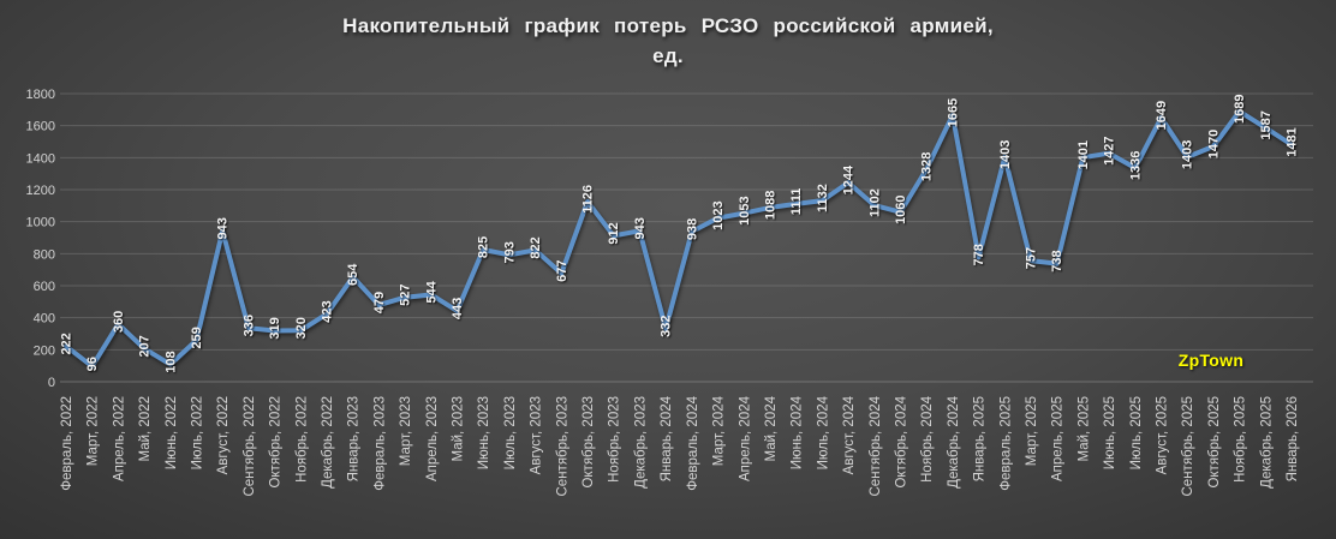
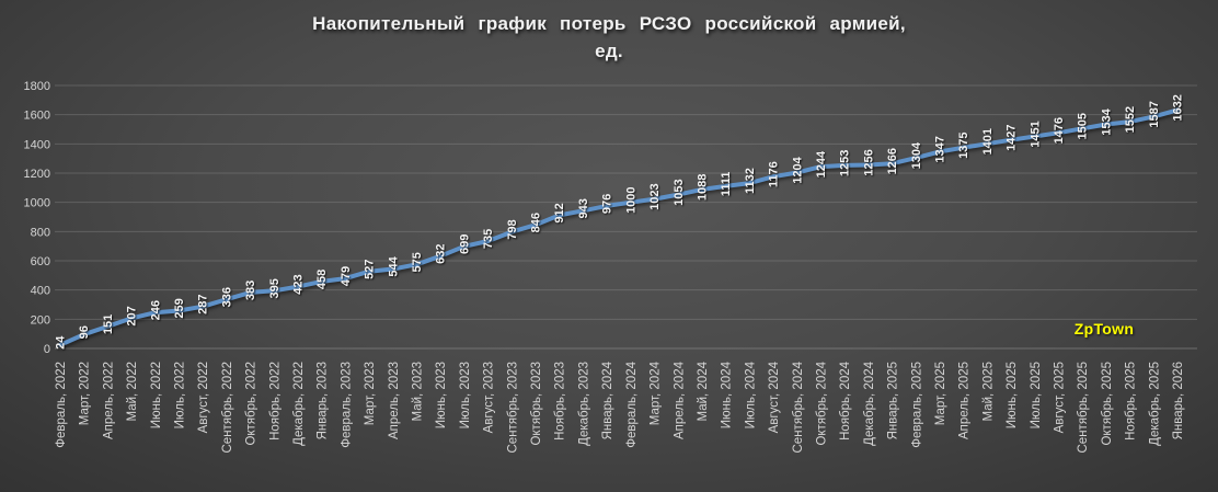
Февраль, 2022: 222 -> 24
Апрель, 2022: 360 -> 151
Июнь, 2022: 108 -> 246
Август, 2022: 943 -> 287
Октябрь, 2022: 319 -> 383
Ноябрь, 2022: 320 -> 395
Январь, 2023: 654 -> 458
Май, 2023: 443 -> 575
Июнь, 2023: 825 -> 632
Июль, 2023: 793 -> 699
Август, 2023: 822 -> 735
Сентябрь, 2023: 677 -> 798
Октябрь, 2023: 1126 -> 846
Январь, 2024: 332 -> 976
Февраль, 2024: 938 -> 1000
Август, 2024: 1244 -> 1176
Сентябрь, 2024: 1102 -> 1204
Октябрь, 2024: 1060 -> 1244
Ноябрь, 2024: 1328 -> 1253
Декабрь, 2024: 1665 -> 1256
Январь, 2025: 778 -> 1266
Февраль, 2025: 1403 -> 1304
Март, 2025: 757 -> 1347
Апрель, 2025: 738 -> 1375
Июль, 2025: 1336 -> 1451
Август, 2025: 1649 -> 1476
Сентябрь, 2025: 1403 -> 1505
Октябрь, 2025: 1470 -> 1534
Ноябрь, 2025: 1689 -> 1552
Январь, 2026: 1481 -> 1632
